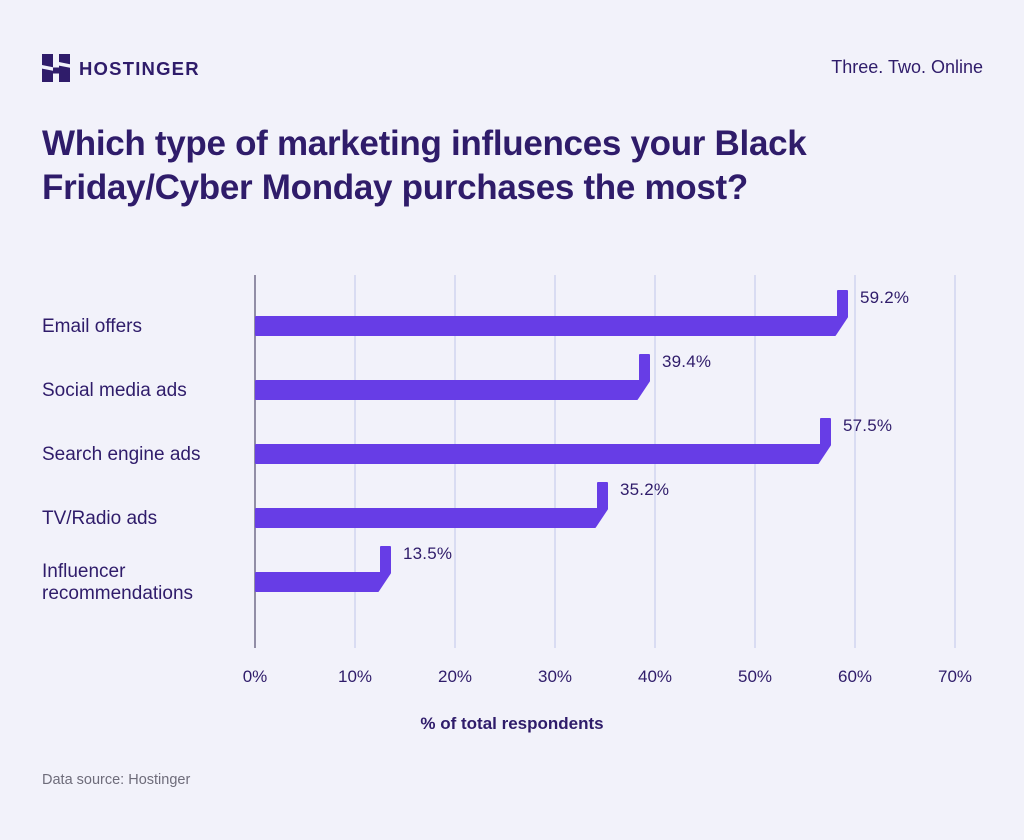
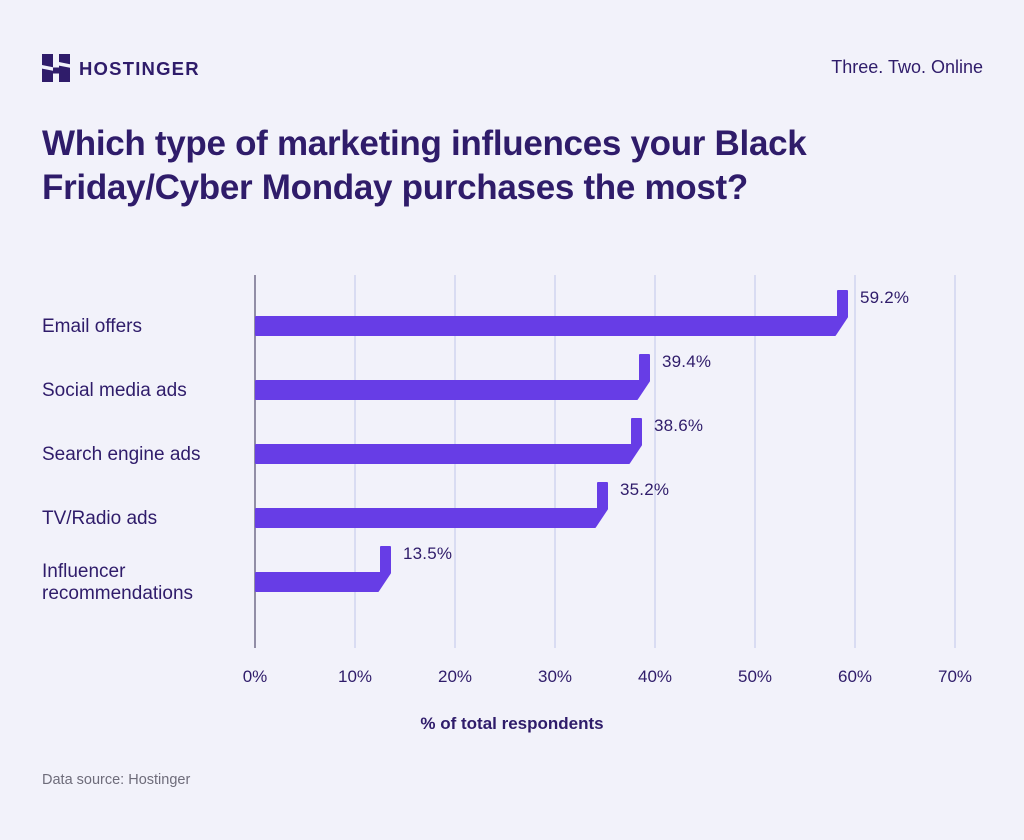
Search engine ads: 57.5% -> 38.6%
